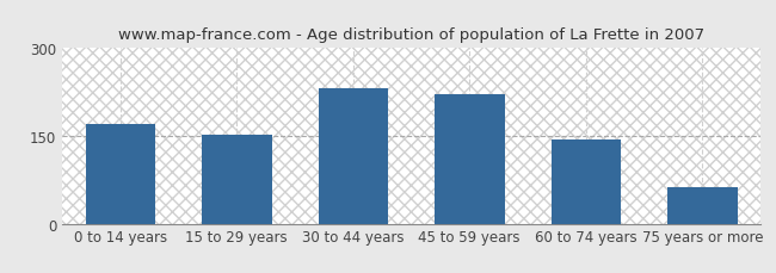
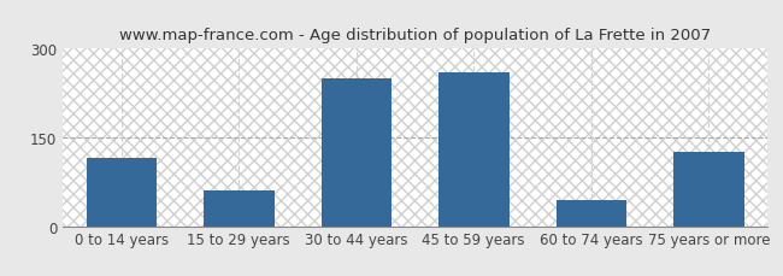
0 to 14 years: 170 -> 115
15 to 29 years: 153 -> 60
30 to 44 years: 232 -> 250
45 to 59 years: 222 -> 260
60 to 74 years: 144 -> 45
75 years or more: 63 -> 125
